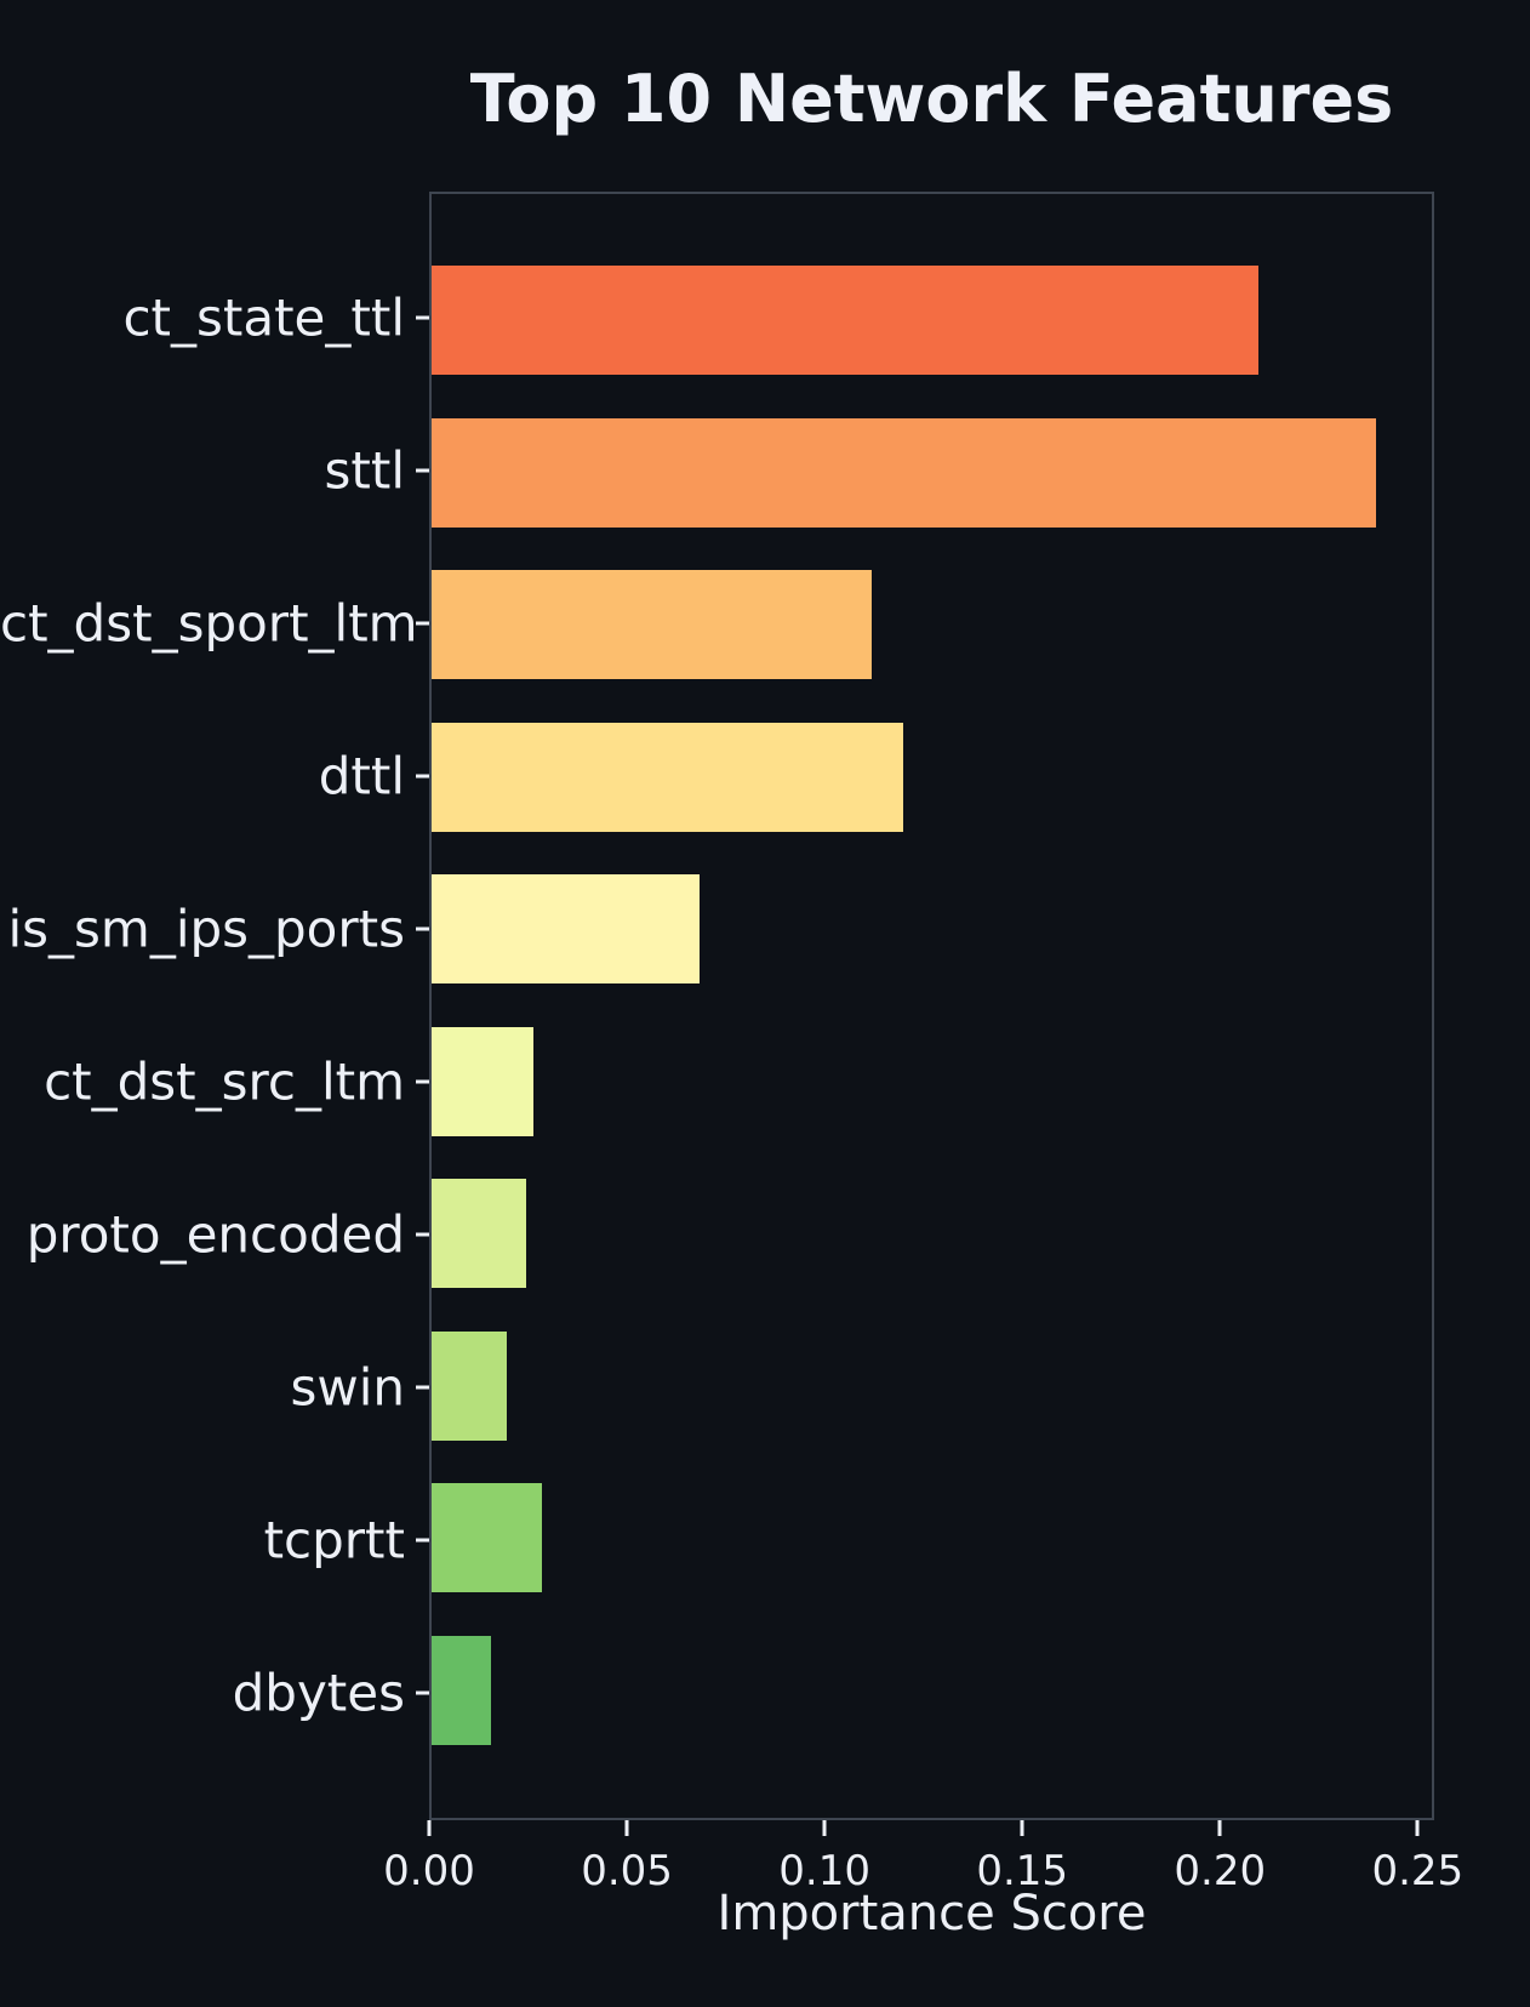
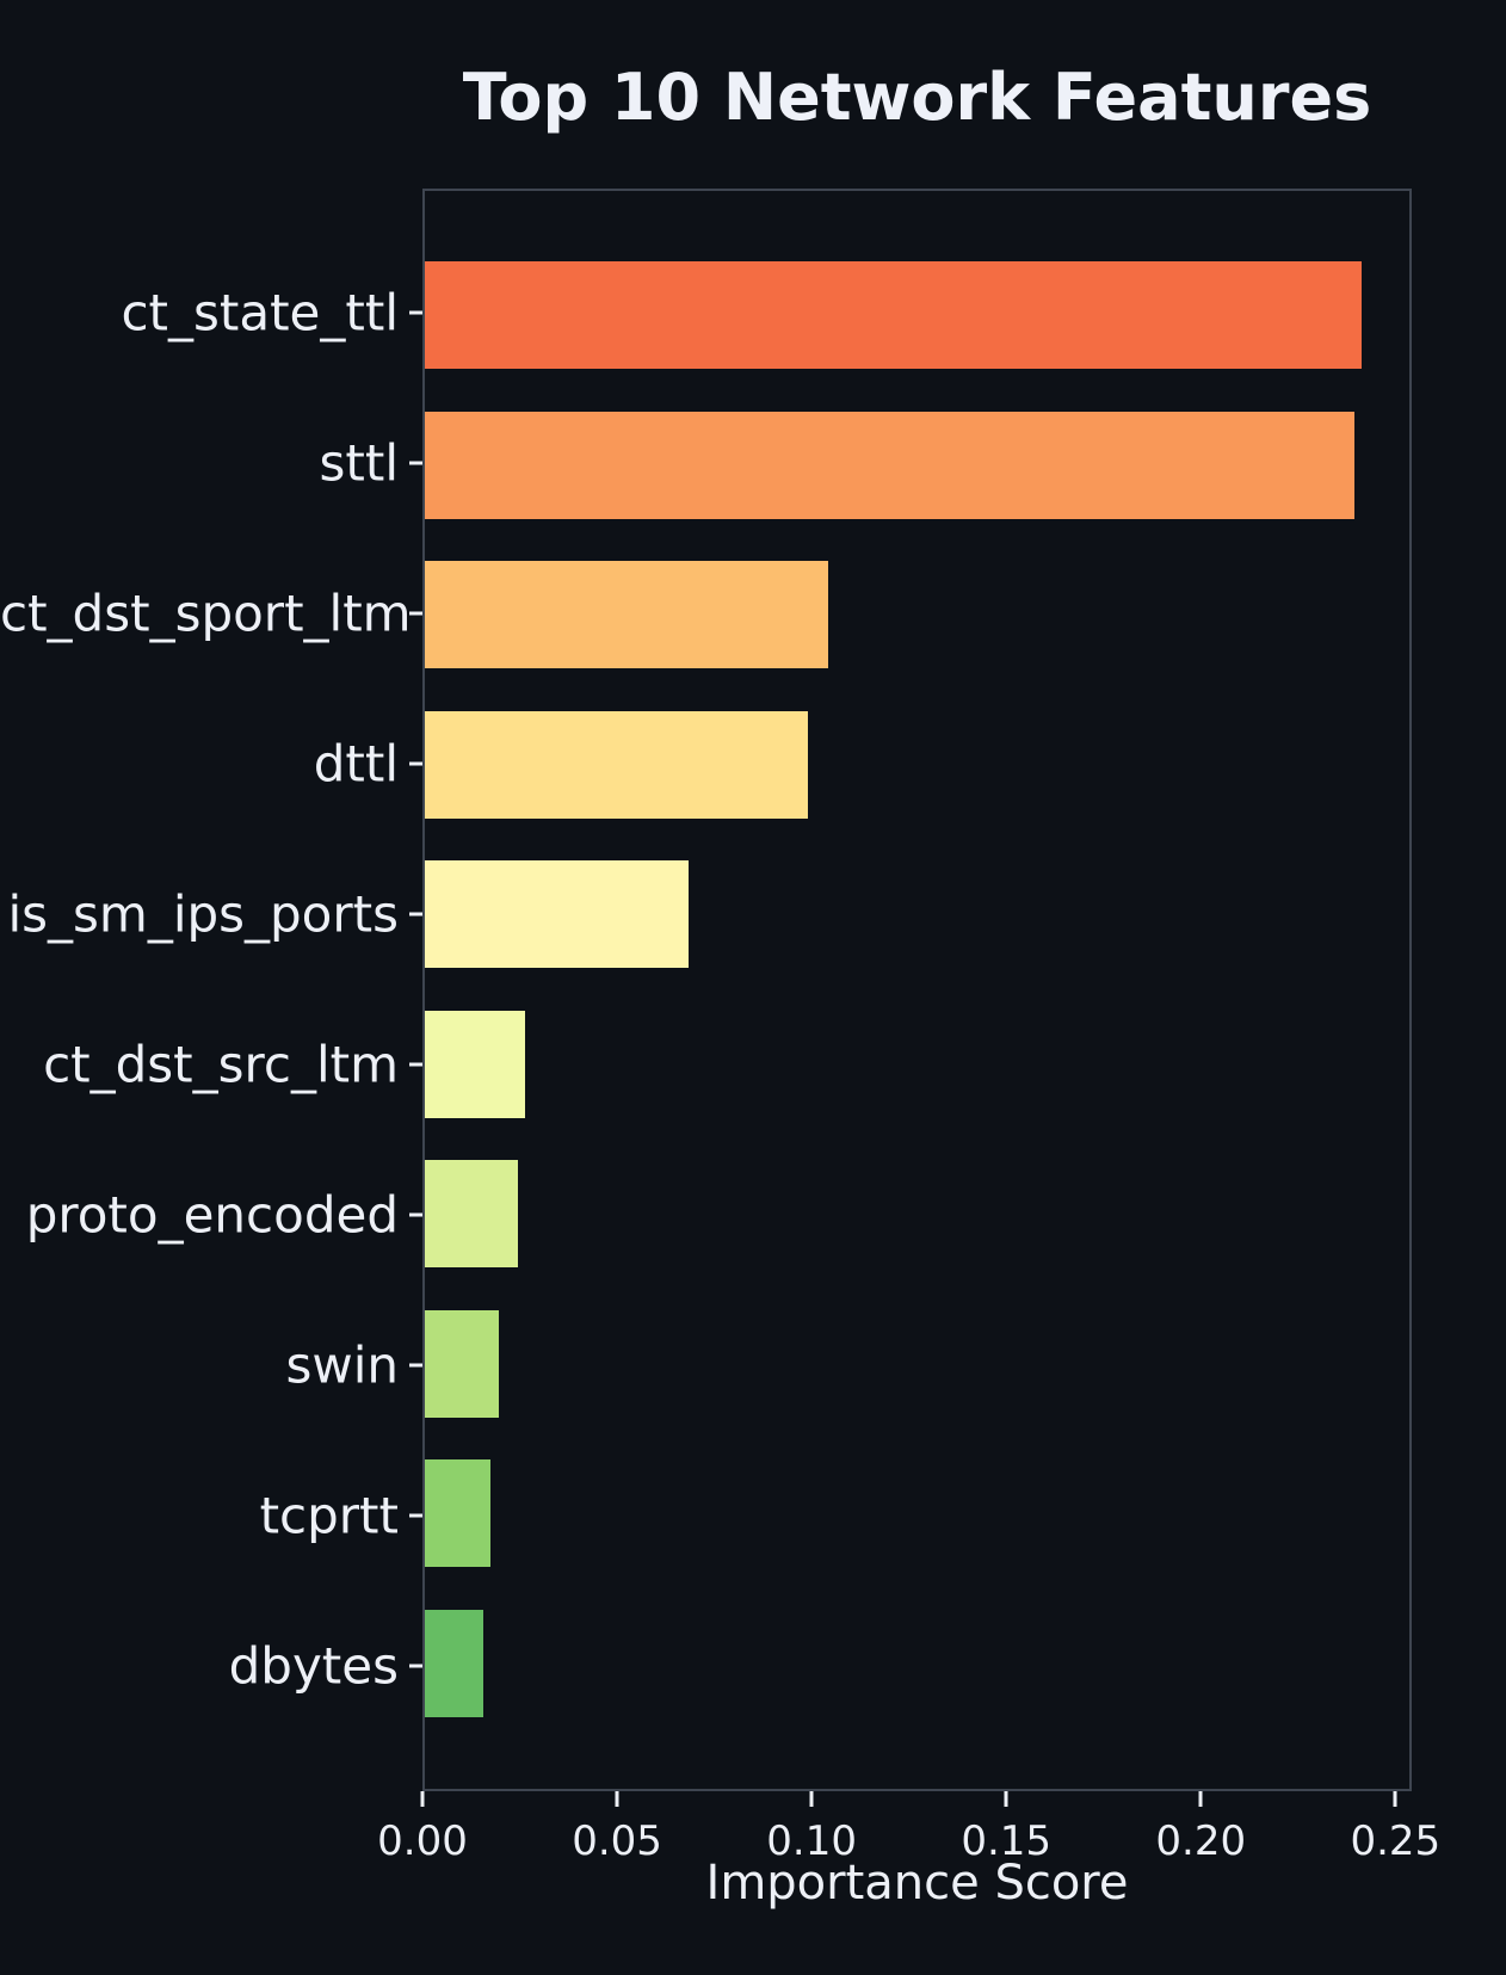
ct_state_ttl: 0.210 -> 0.242
ct_dst_sport_ltm: 0.112 -> 0.104
dttl: 0.120 -> 0.099
tcprtt: 0.028 -> 0.017
